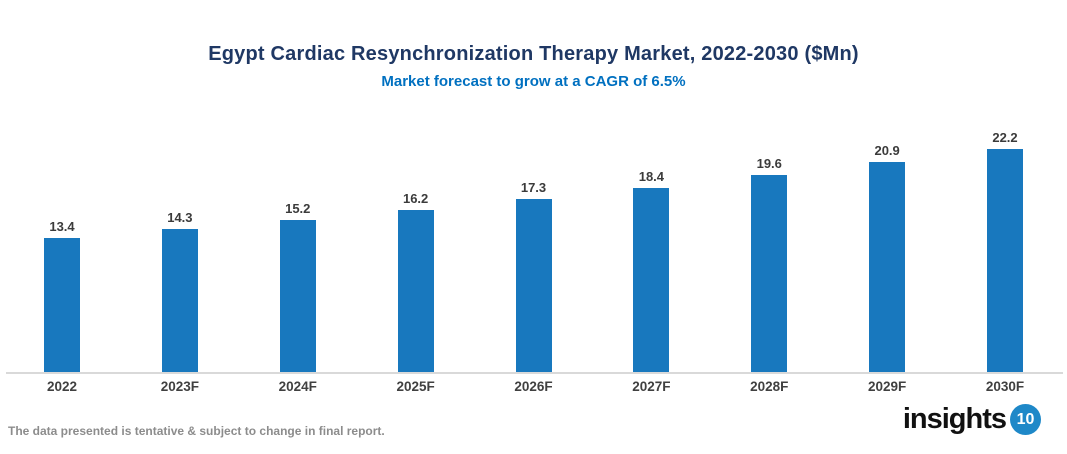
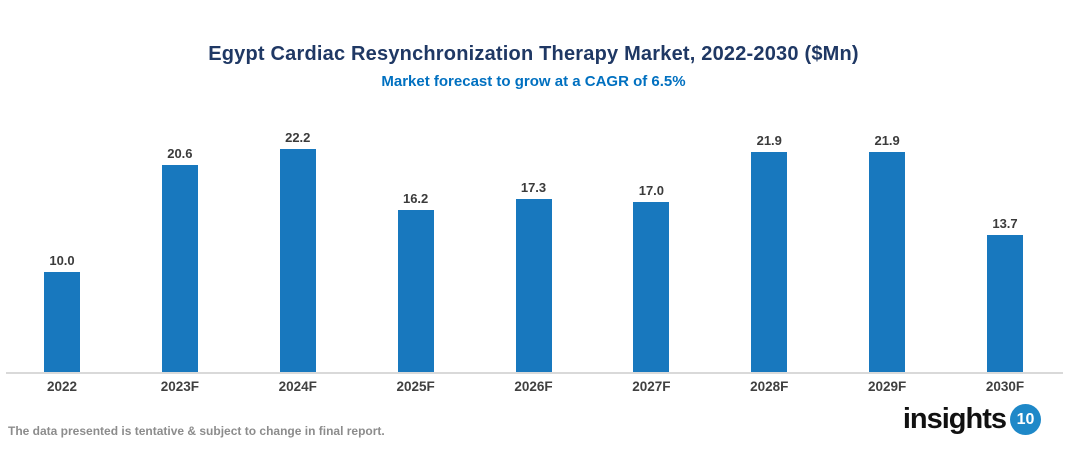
2022: 13.4 -> 10.0
2023F: 14.3 -> 20.6
2024F: 15.2 -> 22.2
2027F: 18.4 -> 17.0
2028F: 19.6 -> 21.9
2029F: 20.9 -> 21.9
2030F: 22.2 -> 13.7
